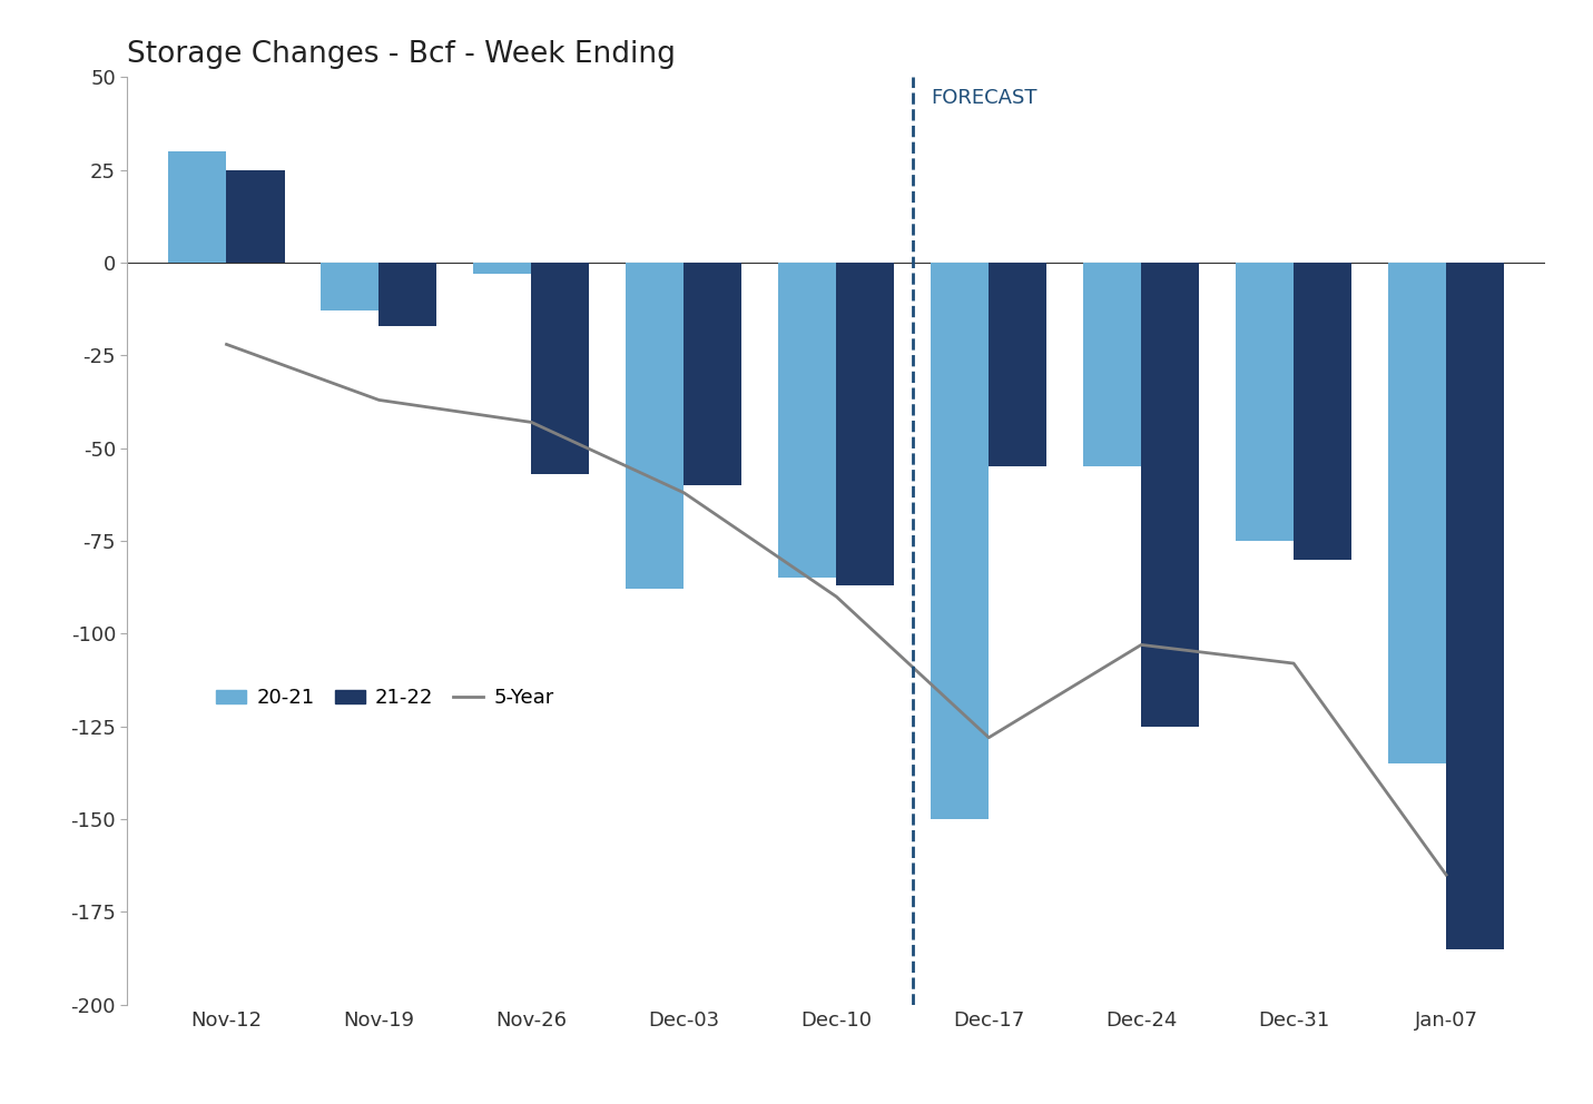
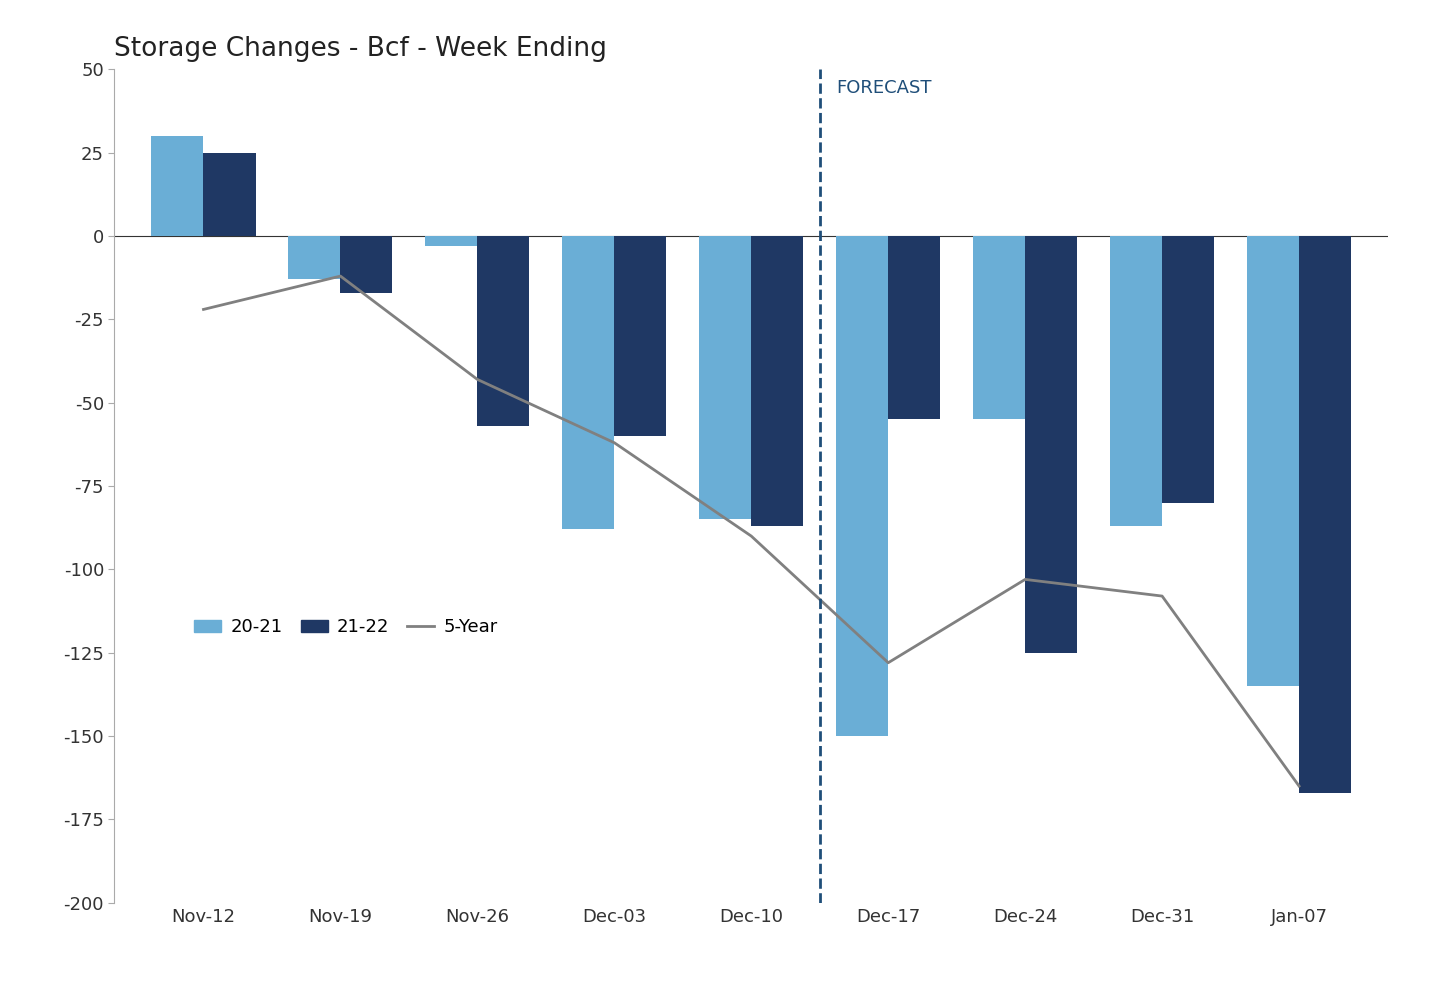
5-Year/Nov-19: -37 -> -12
20-21/Dec-31: -75 -> -87
21-22/Jan-07: -185 -> -167
